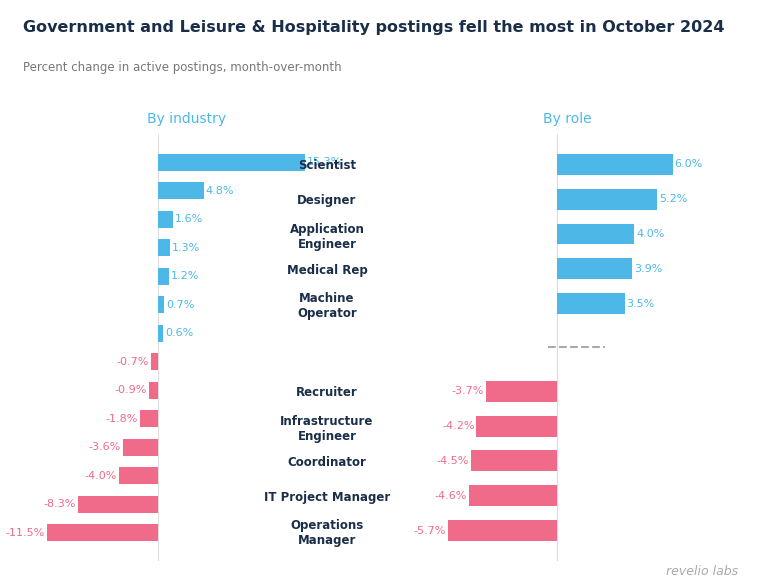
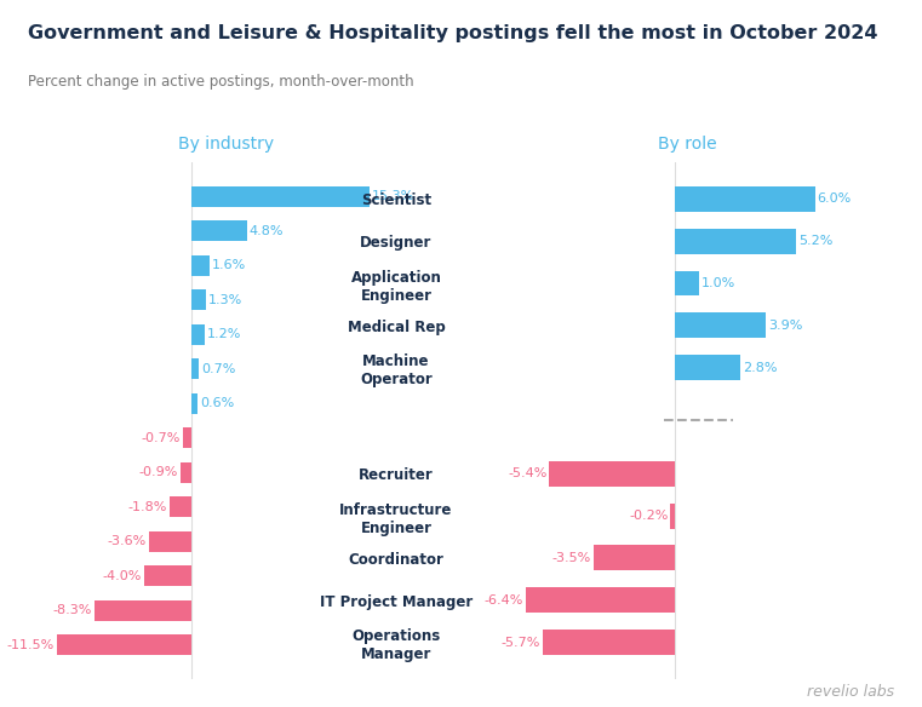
By role/Application Engineer: 4.0% -> 1.0%
By role/Machine Operator: 3.5% -> 2.8%
By role/Recruiter: -3.7% -> -5.4%
By role/Infrastructure Engineer: -4.2% -> -0.2%
By role/Coordinator: -4.5% -> -3.5%
By role/IT Project Manager: -4.6% -> -6.4%
